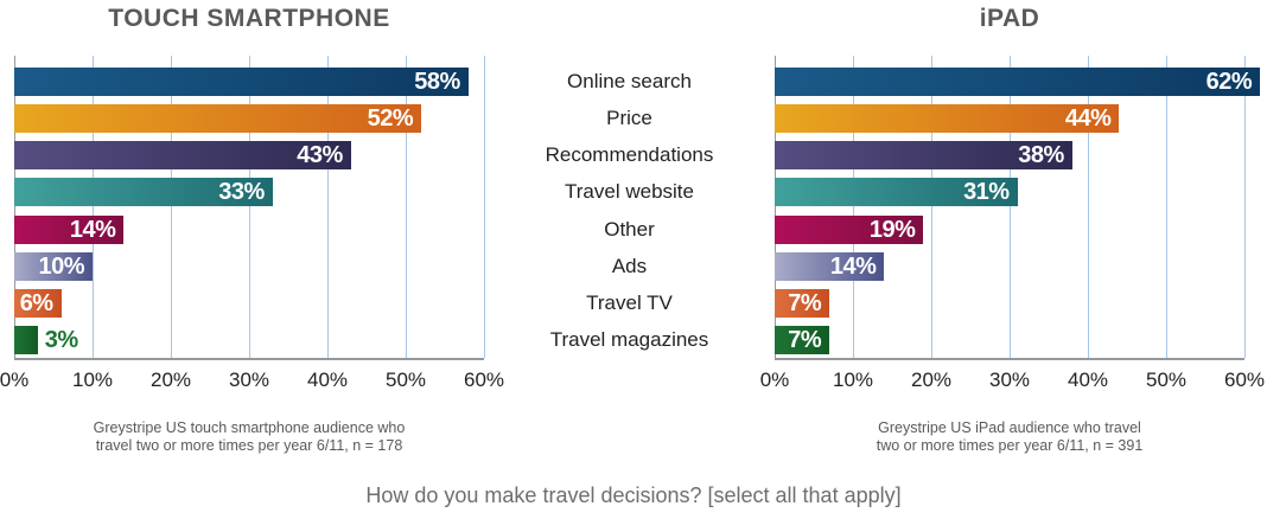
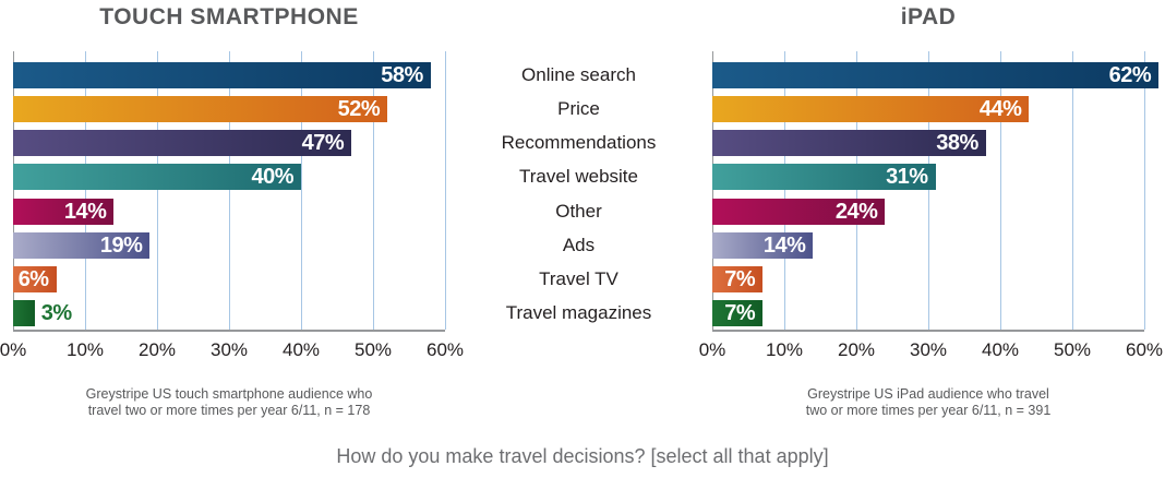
TOUCH SMARTPHONE/Recommendations: 43% -> 47%
TOUCH SMARTPHONE/Travel website: 33% -> 40%
iPAD/Other: 19% -> 24%
TOUCH SMARTPHONE/Ads: 10% -> 19%
